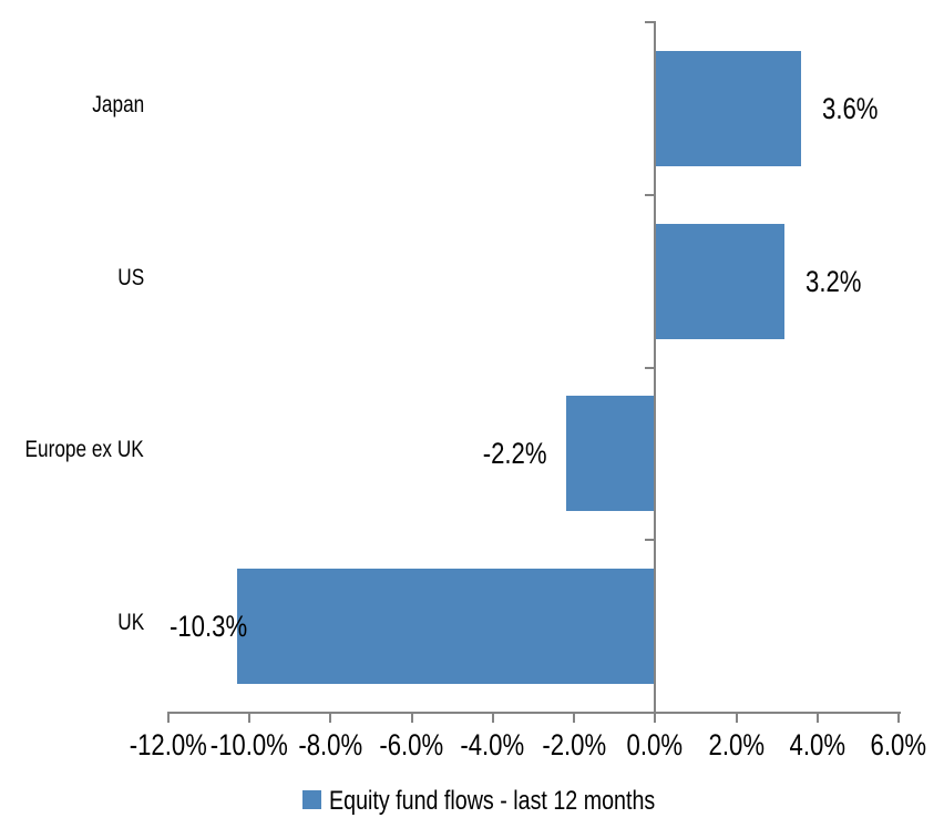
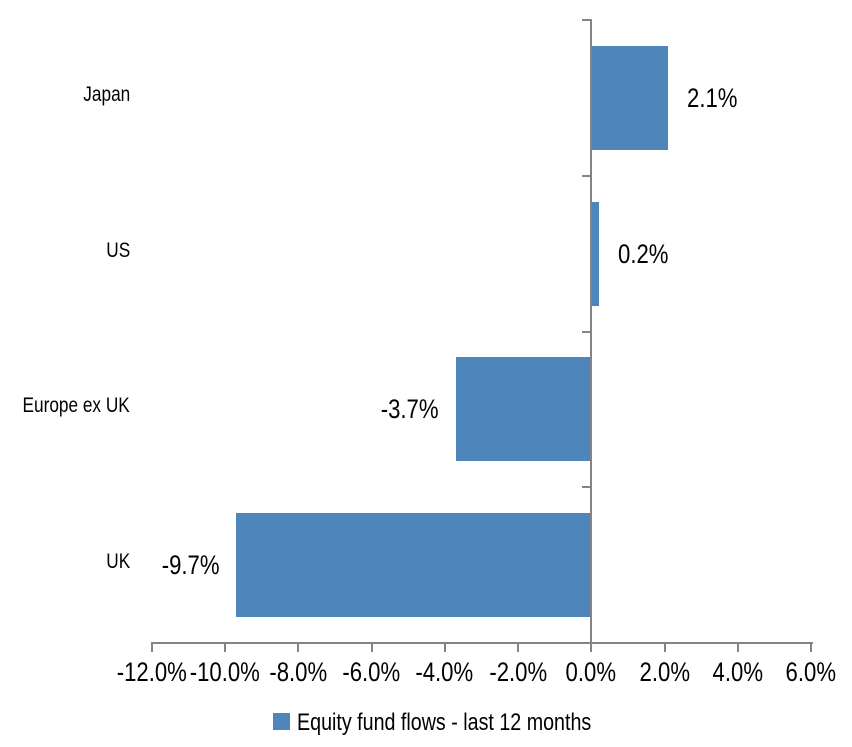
Japan: 3.6% -> 2.1%
US: 3.2% -> 0.2%
Europe ex UK: -2.2% -> -3.7%
UK: -10.3% -> -9.7%
